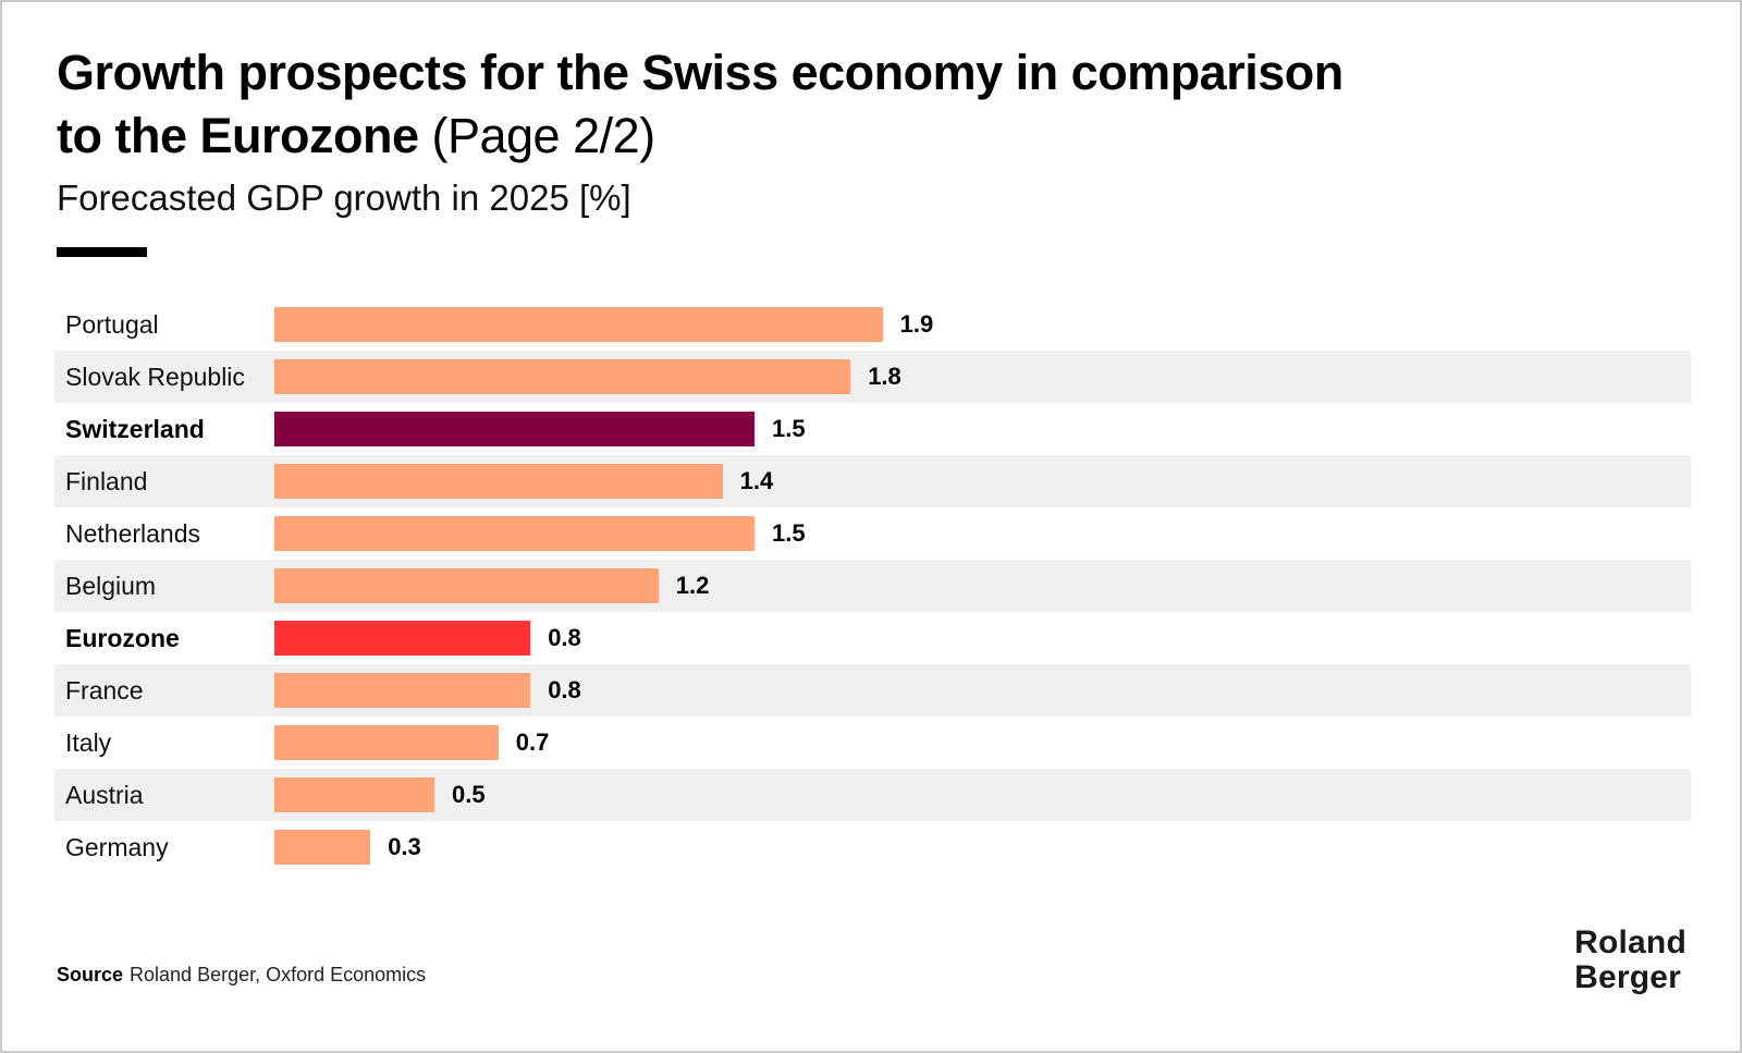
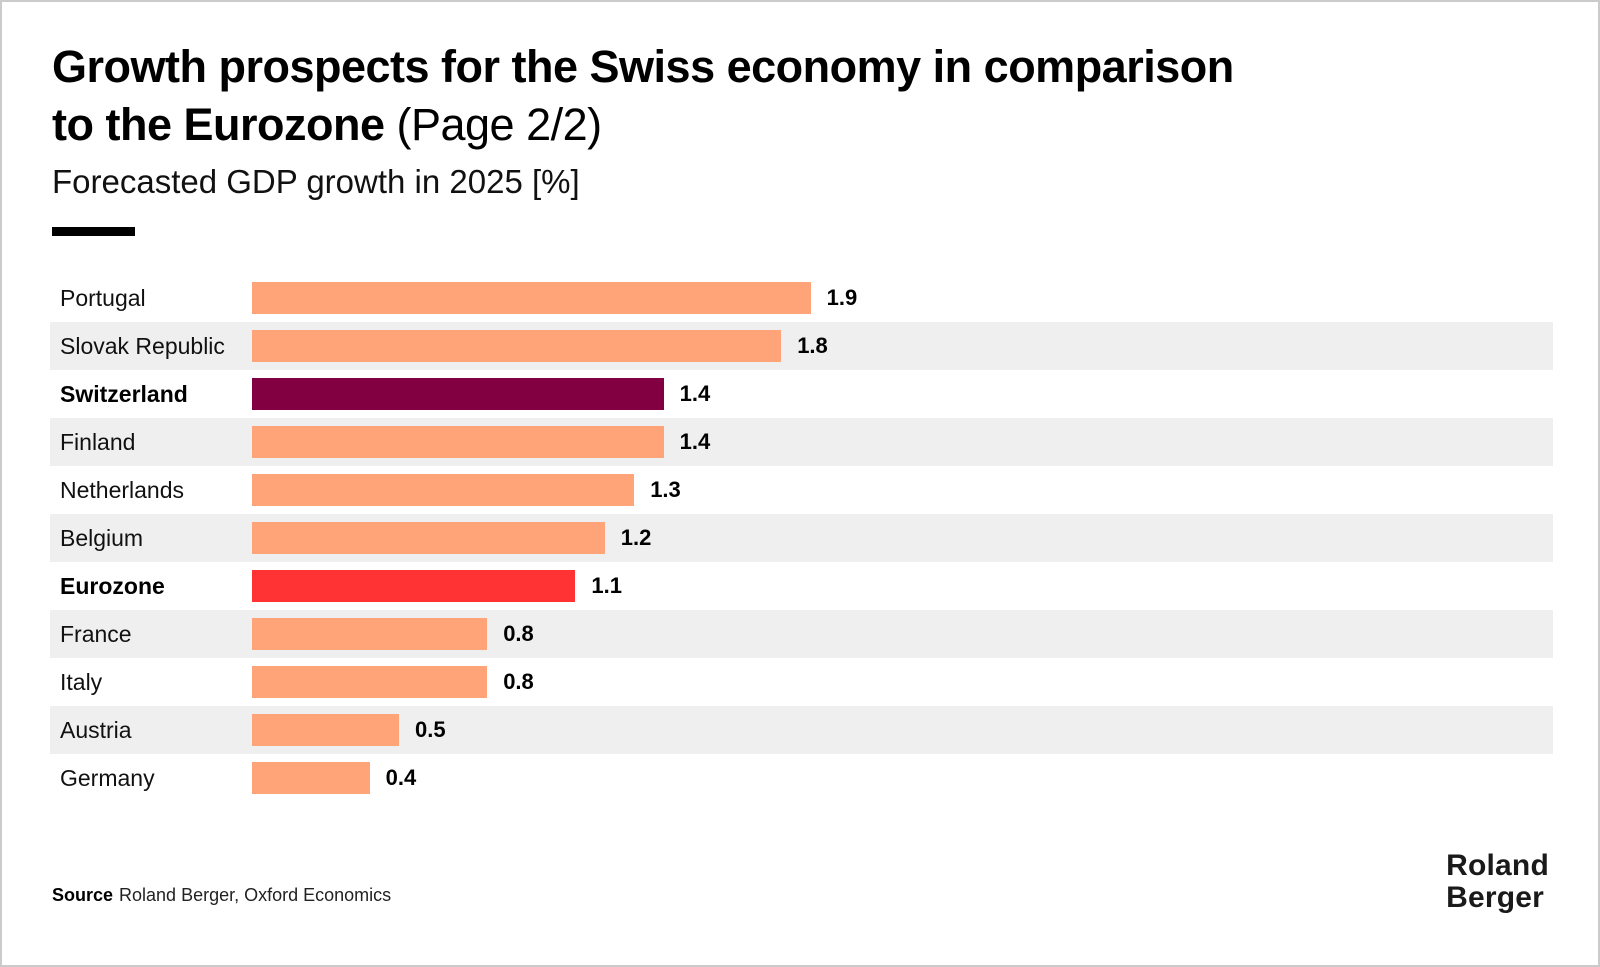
Switzerland: 1.5 -> 1.4
Netherlands: 1.5 -> 1.3
Eurozone: 0.8 -> 1.1
Italy: 0.7 -> 0.8
Germany: 0.3 -> 0.4
